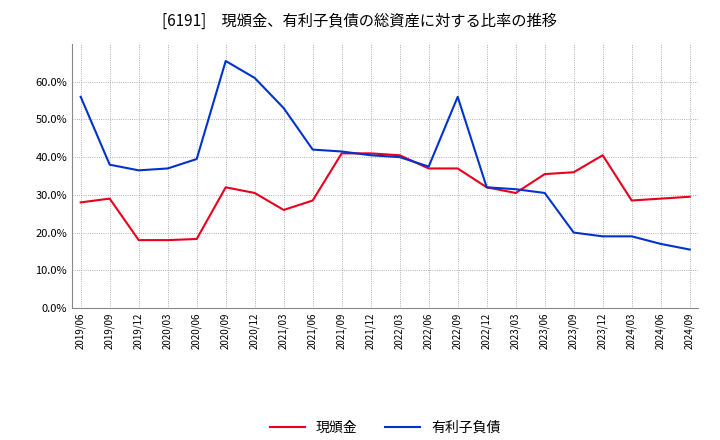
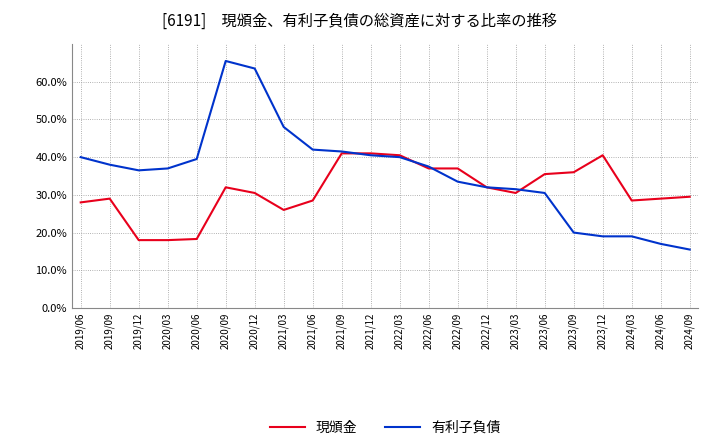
有利子負債/2019/06: 56.0% -> 40.0%
有利子負債/2020/12: 61.0% -> 63.5%
有利子負債/2021/03: 53.0% -> 48.0%
有利子負債/2022/09: 56.0% -> 33.5%
